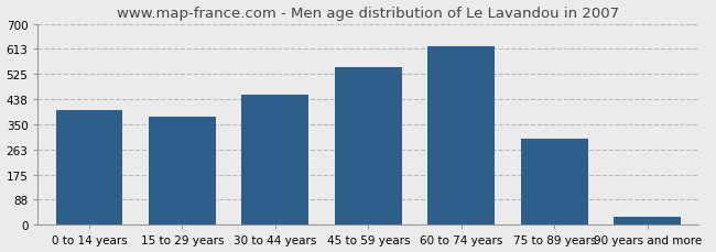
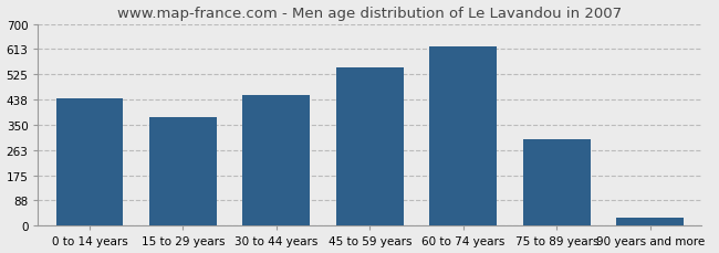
0 to 14 years: 400 -> 440
